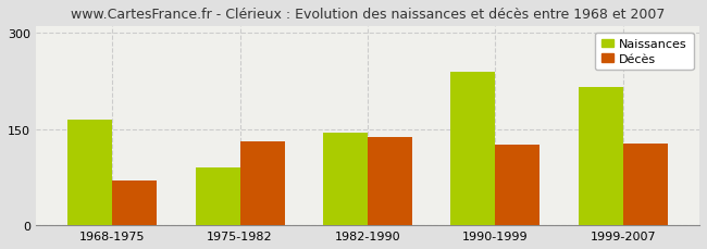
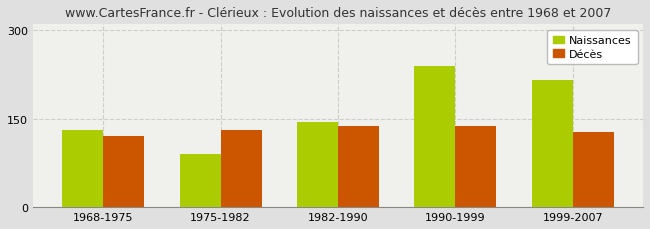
Naissances/1968-1975: 164 -> 130
Décès/1968-1975: 70 -> 120
Décès/1990-1999: 126 -> 138
